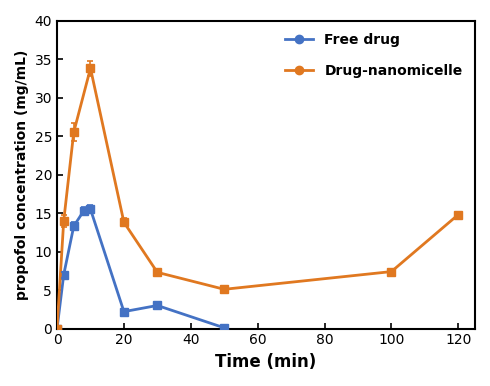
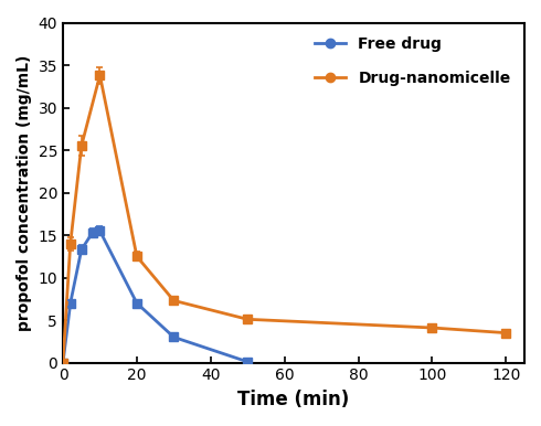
Free drug/20: 2.2 -> 7.0
Drug-nanomicelle/20: 13.8 -> 12.5
Drug-nanomicelle/100: 7.4 -> 4.1
Drug-nanomicelle/120: 14.8 -> 3.5
